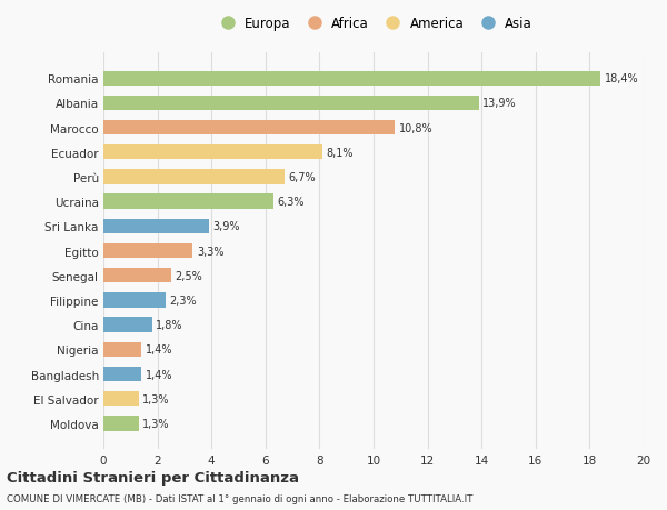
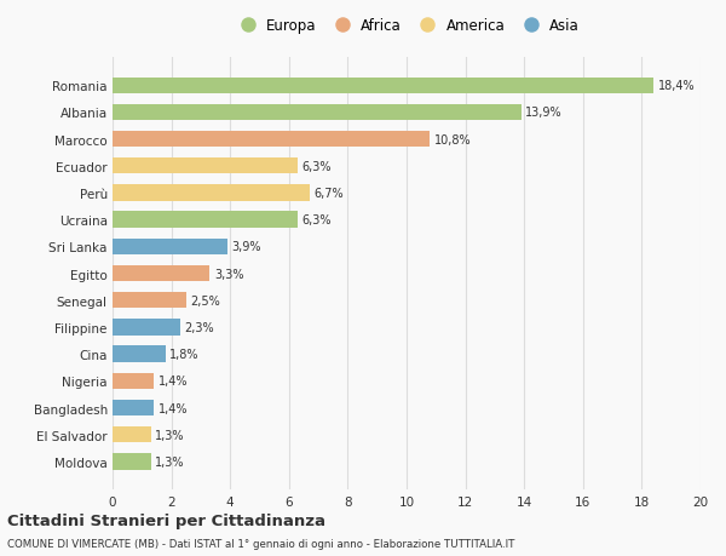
Ecuador: 8,1% -> 6,3%
